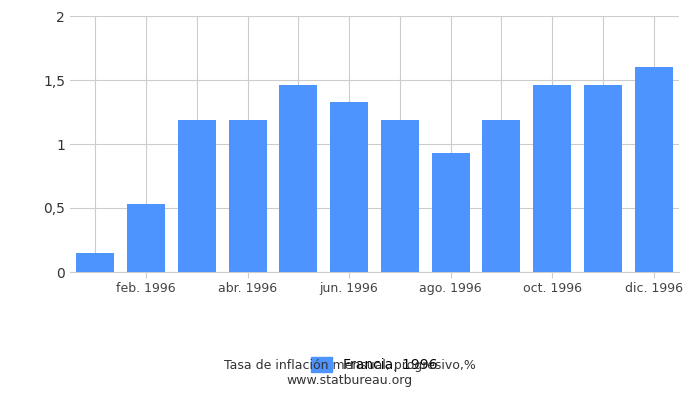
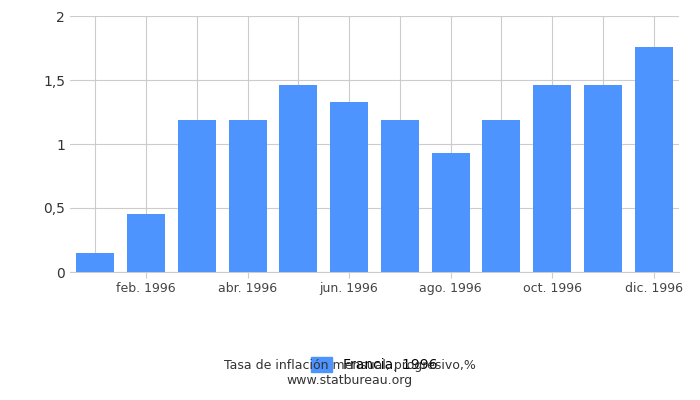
feb. 1996: 0,53 -> 0,45
dic. 1996: 1,60 -> 1,76
